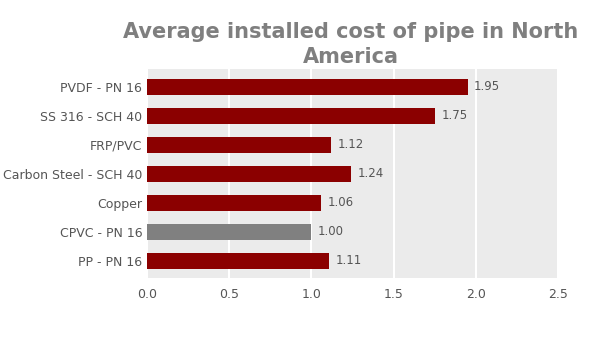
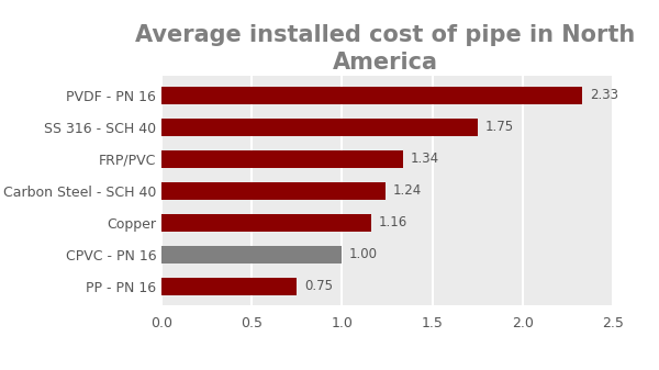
PVDF - PN 16: 1.95 -> 2.33
FRP/PVC: 1.12 -> 1.34
Copper: 1.06 -> 1.16
PP - PN 16: 1.11 -> 0.75
